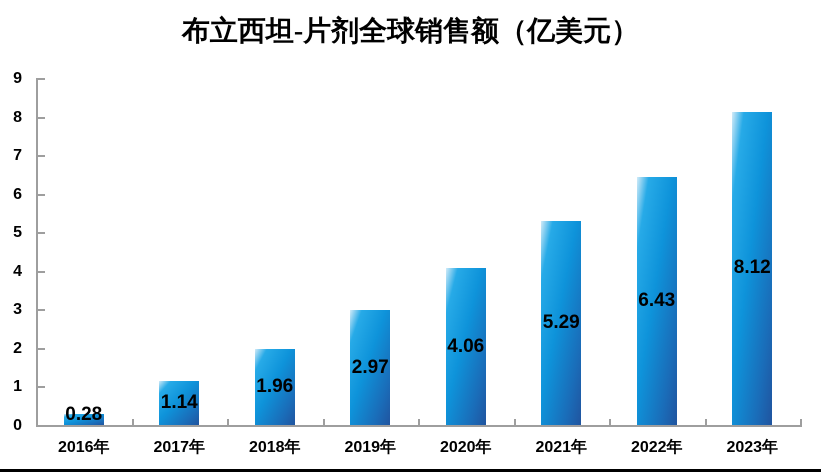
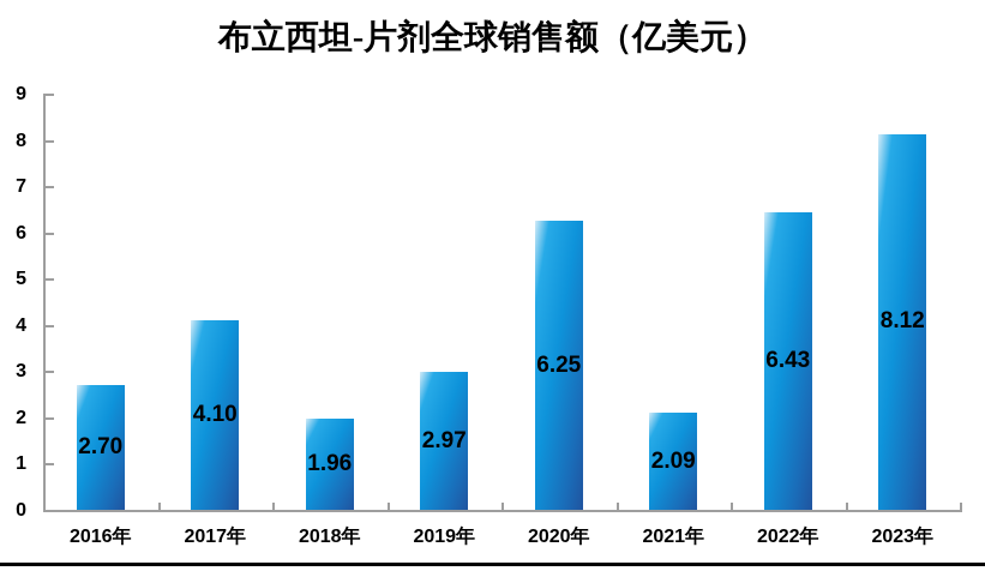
2016年: 0.28 -> 2.70
2017年: 1.14 -> 4.10
2020年: 4.06 -> 6.25
2021年: 5.29 -> 2.09
